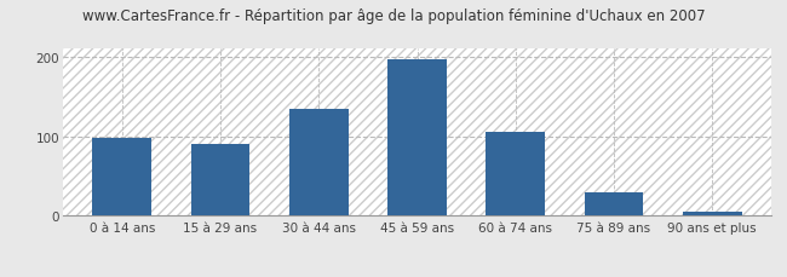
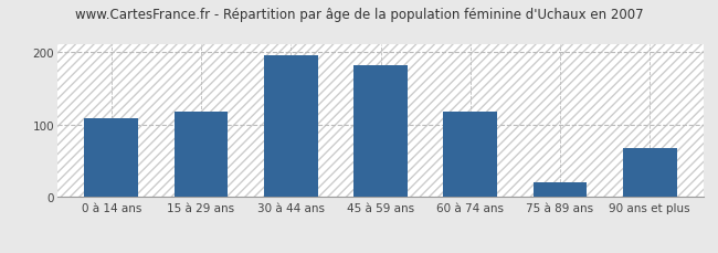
0 à 14 ans: 98 -> 108
15 à 29 ans: 91 -> 118
30 à 44 ans: 135 -> 196
45 à 59 ans: 197 -> 182
60 à 74 ans: 106 -> 118
75 à 89 ans: 30 -> 20
90 ans et plus: 5 -> 68
